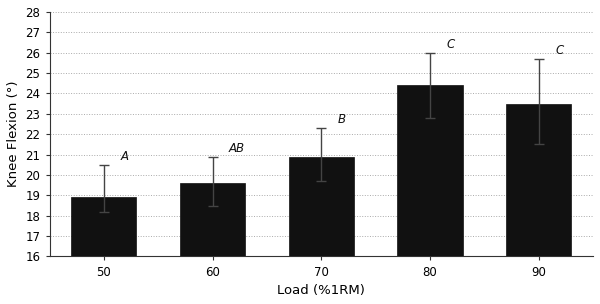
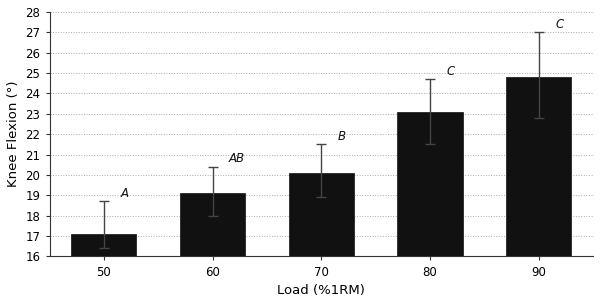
50: 18.9 -> 17.1
60: 19.6 -> 19.1
70: 20.9 -> 20.1
80: 24.4 -> 23.1
90: 23.5 -> 24.8
